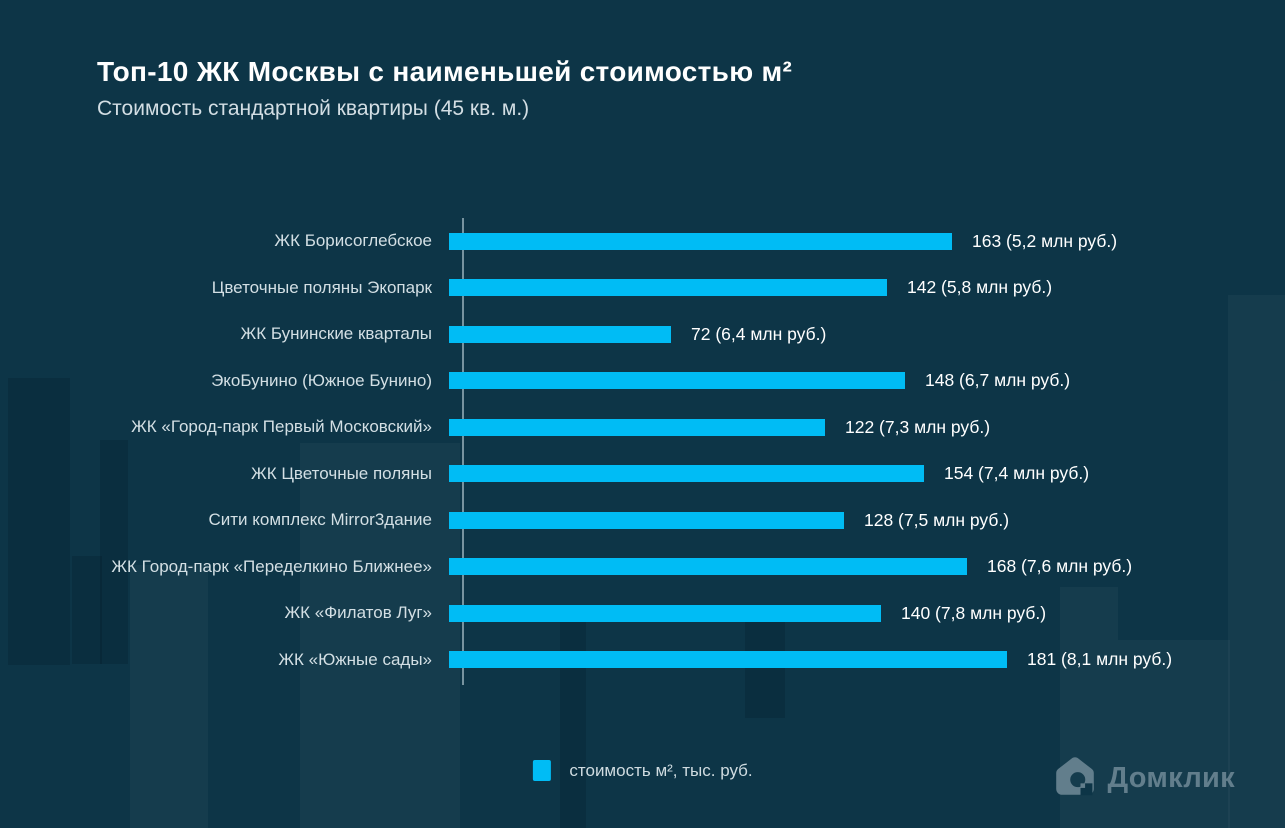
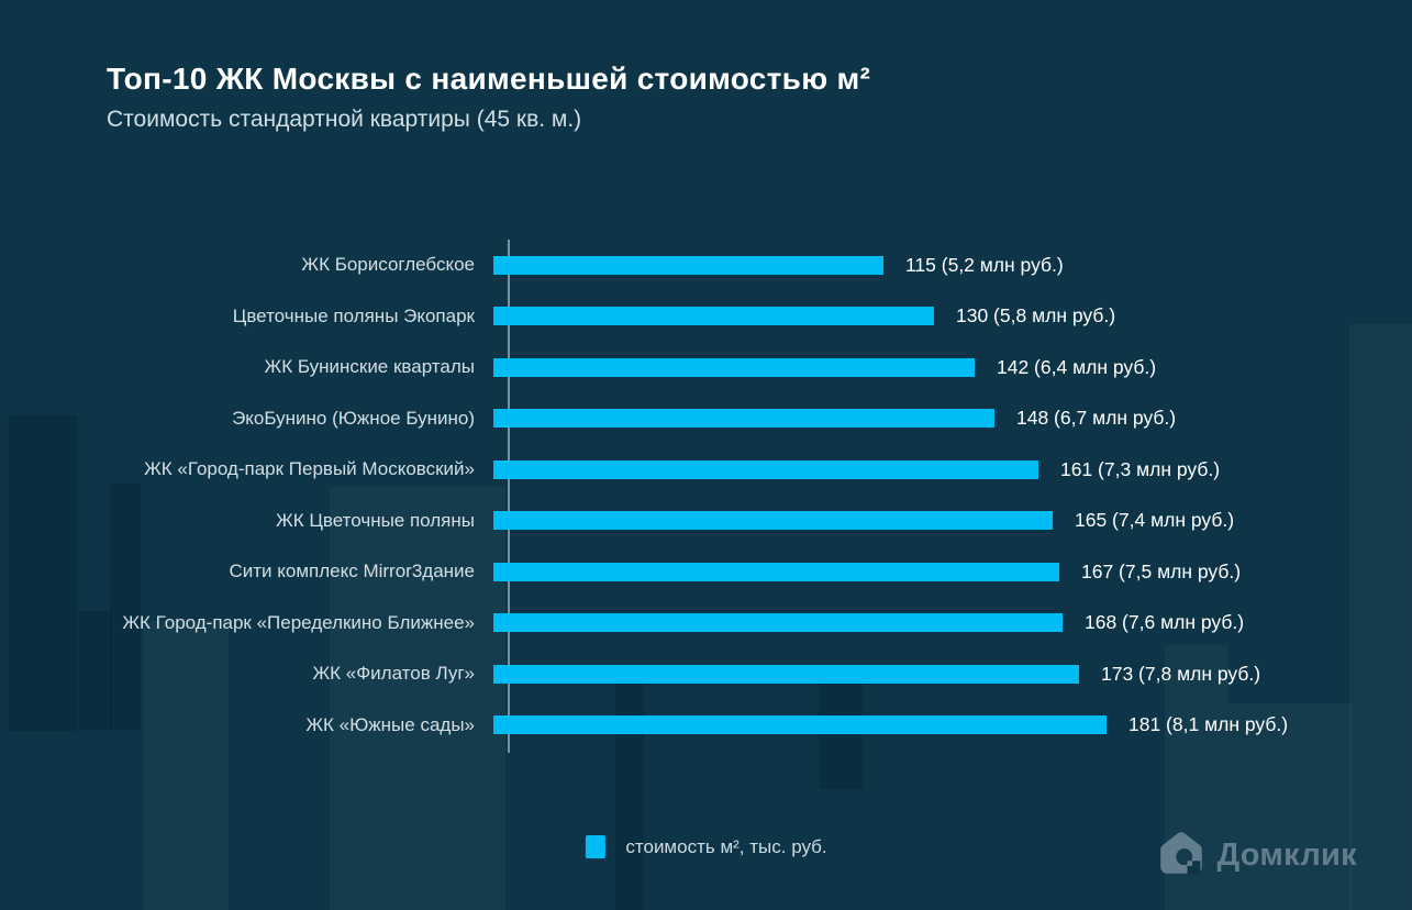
ЖК Борисоглебское: 163 -> 115
Цветочные поляны Экопарк: 142 -> 130
ЖК Бунинские кварталы: 72 -> 142
ЖК «Город-парк Первый Московский»: 122 -> 161
ЖК Цветочные поляны: 154 -> 165
Сити комплекс Mirror3дание: 128 -> 167
ЖК «Филатов Луг»: 140 -> 173
